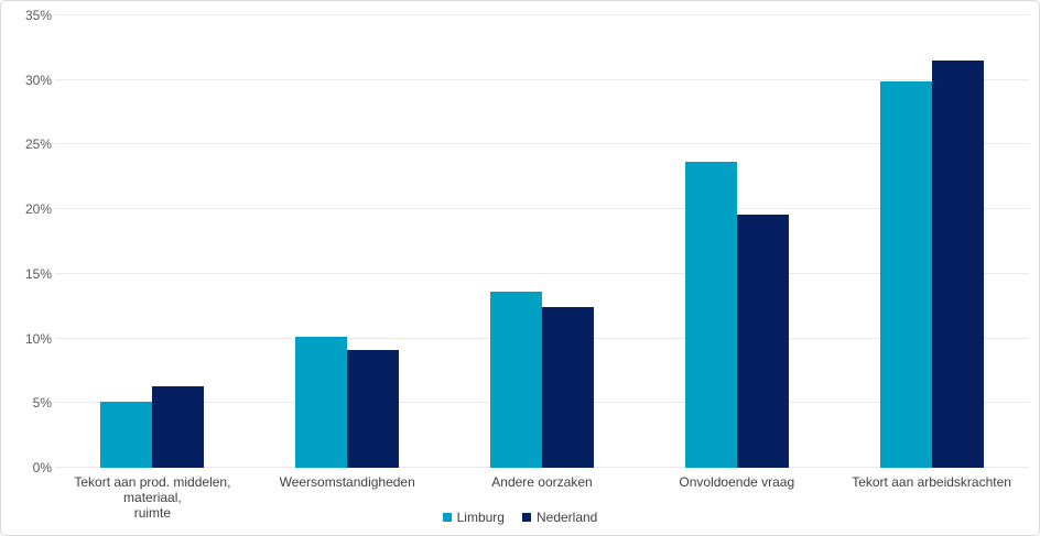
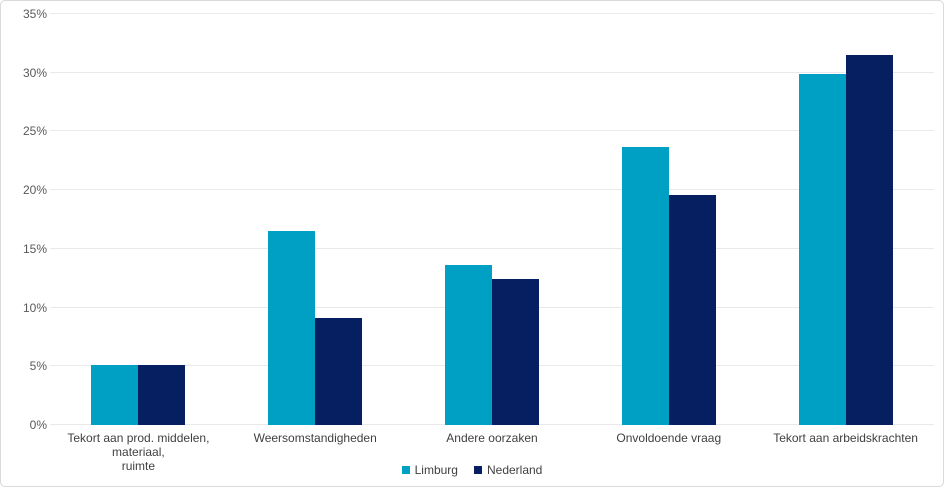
Nederland/Tekort aan prod. middelen, materiaal, ruimte: 6.3% -> 5.1%
Limburg/Weersomstandigheden: 10.1% -> 16.5%
